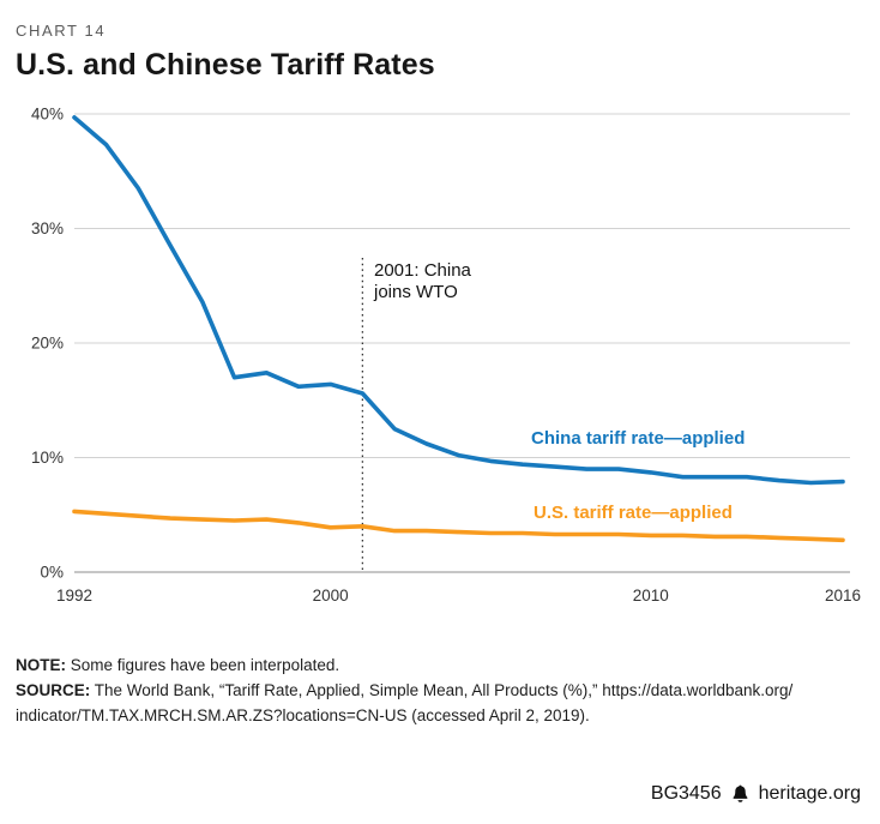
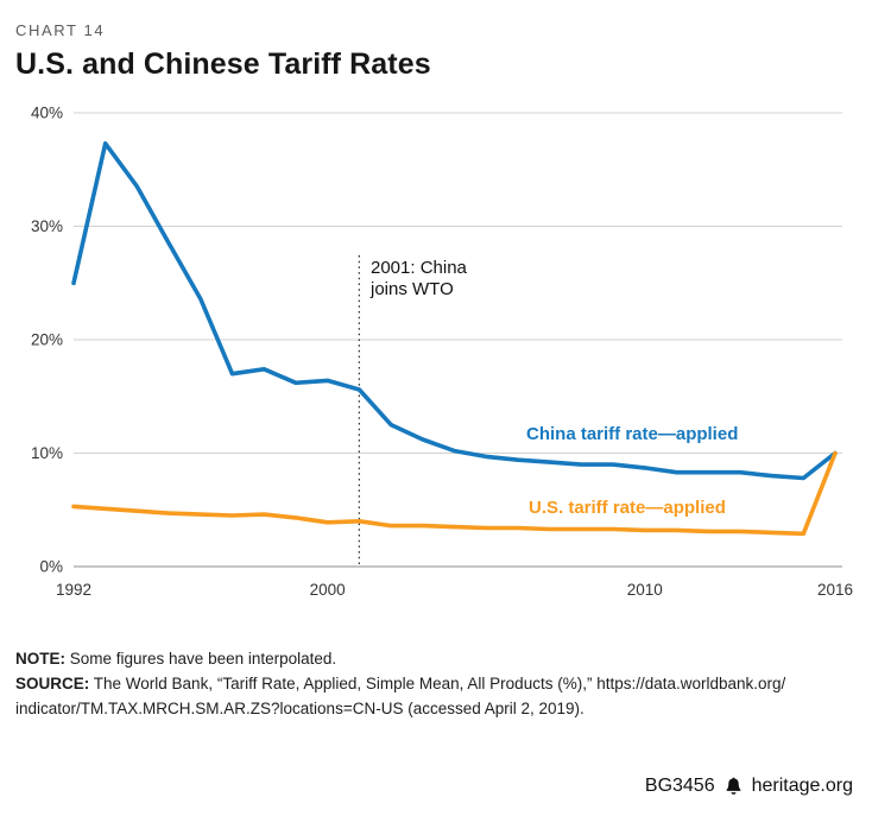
China tariff rate—applied/1992: 40% -> 25%
China tariff rate—applied/2016: 8% -> 10%
U.S. tariff rate—applied/2016: 3% -> 10%
